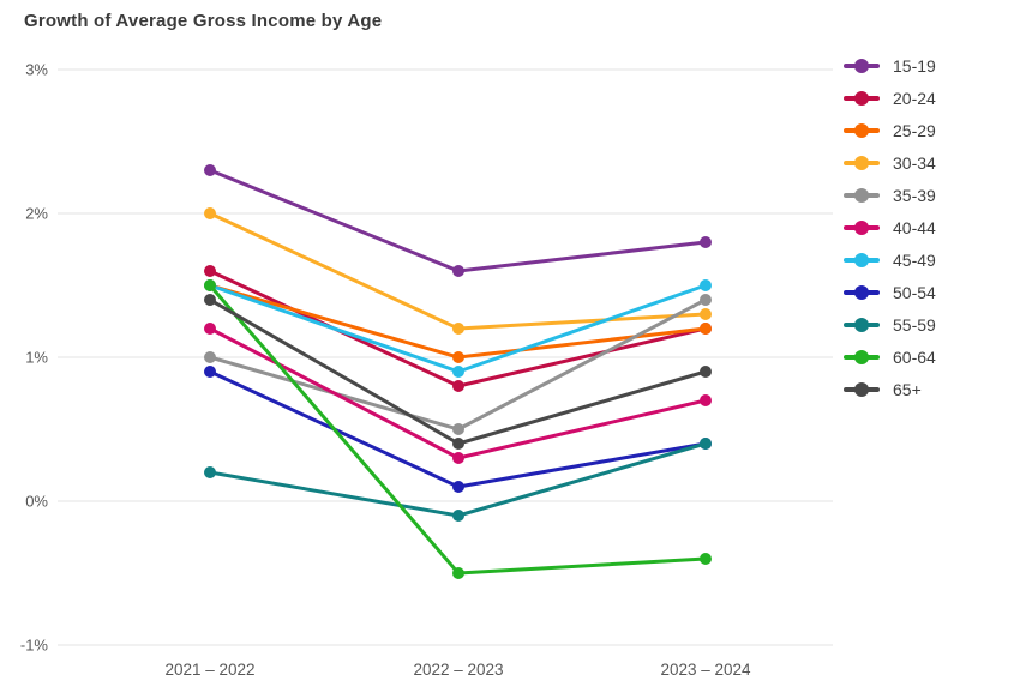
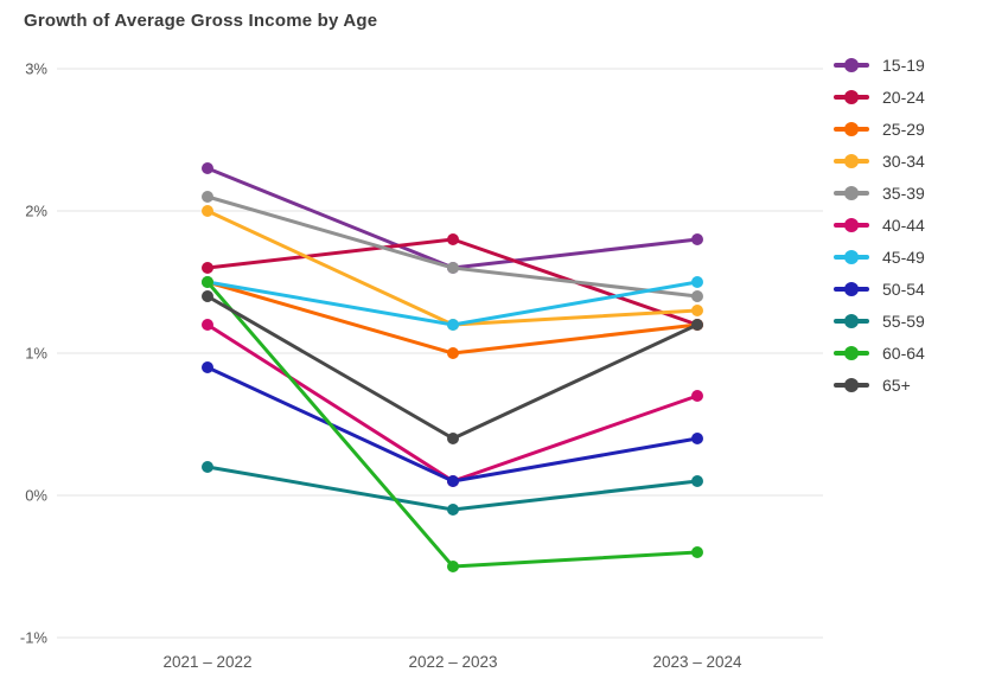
35-39/2021 – 2022: 1.0% -> 2.1%
20-24/2022 – 2023: 0.8% -> 1.8%
35-39/2022 – 2023: 0.5% -> 1.6%
40-44/2022 – 2023: 0.3% -> 0.1%
45-49/2022 – 2023: 0.9% -> 1.2%
55-59/2023 – 2024: 0.4% -> 0.1%
65+/2023 – 2024: 0.9% -> 1.2%
